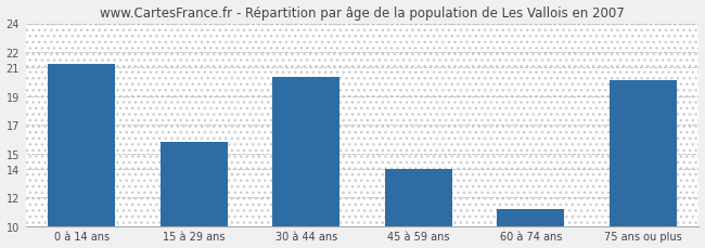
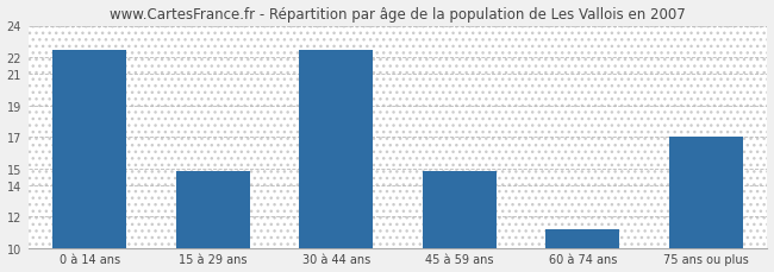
0 à 14 ans: 21.2 -> 22.5
15 à 29 ans: 15.8 -> 14.9
30 à 44 ans: 20.3 -> 22.5
45 à 59 ans: 14.0 -> 14.9
75 ans ou plus: 20.1 -> 17.0
